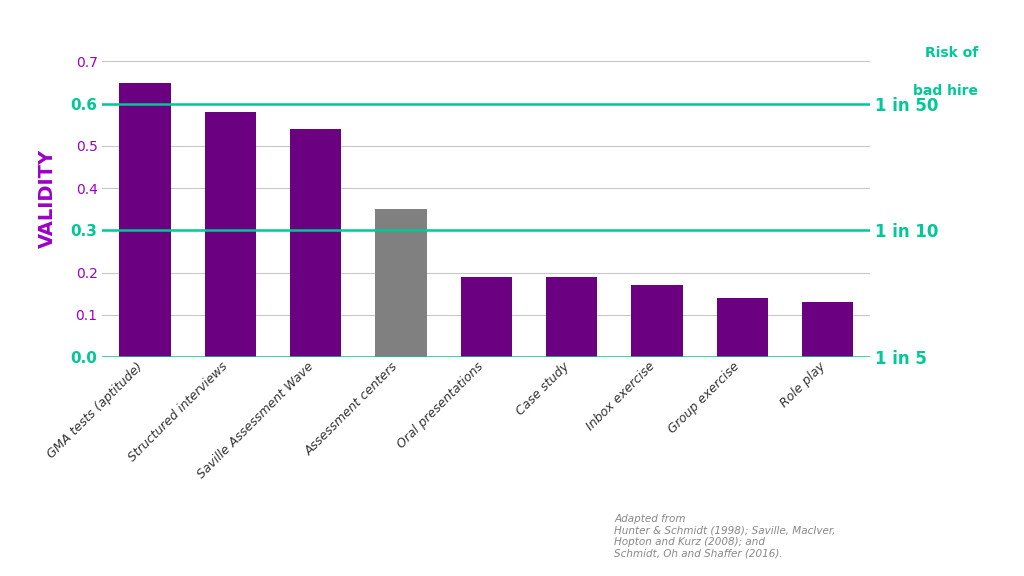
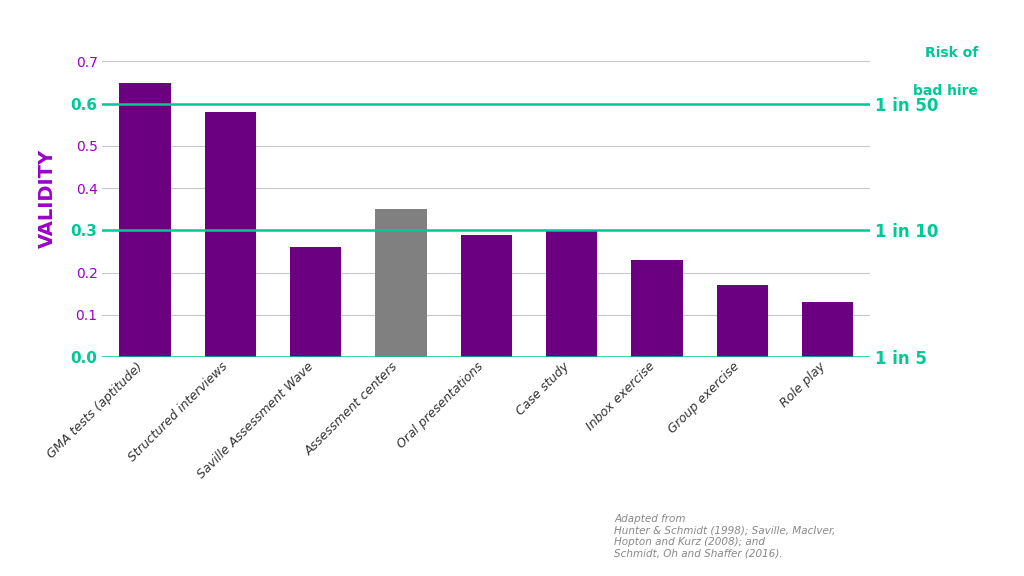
Saville Assessment Wave: 0.54 -> 0.26
Oral presentations: 0.19 -> 0.29
Case study: 0.19 -> 0.30
Inbox exercise: 0.17 -> 0.23
Group exercise: 0.14 -> 0.17
